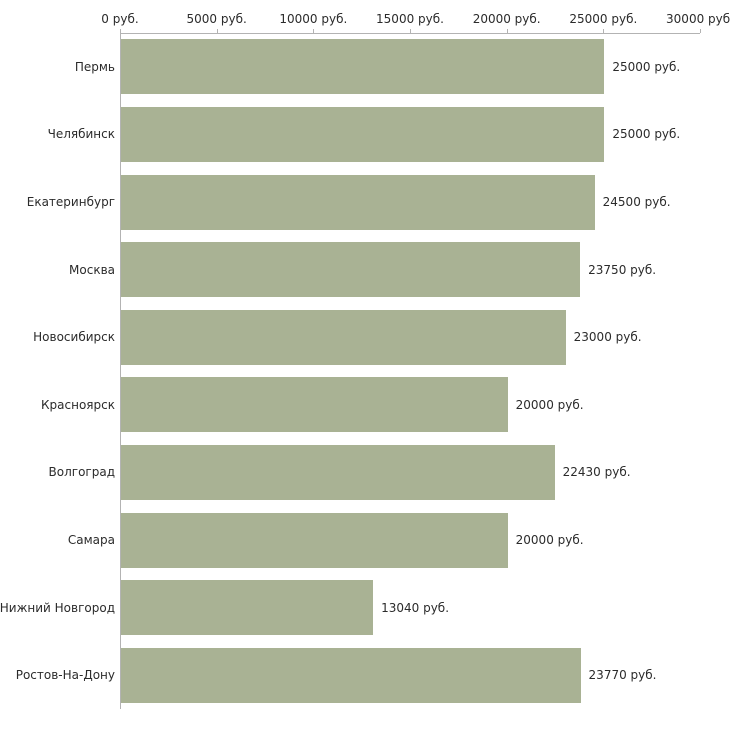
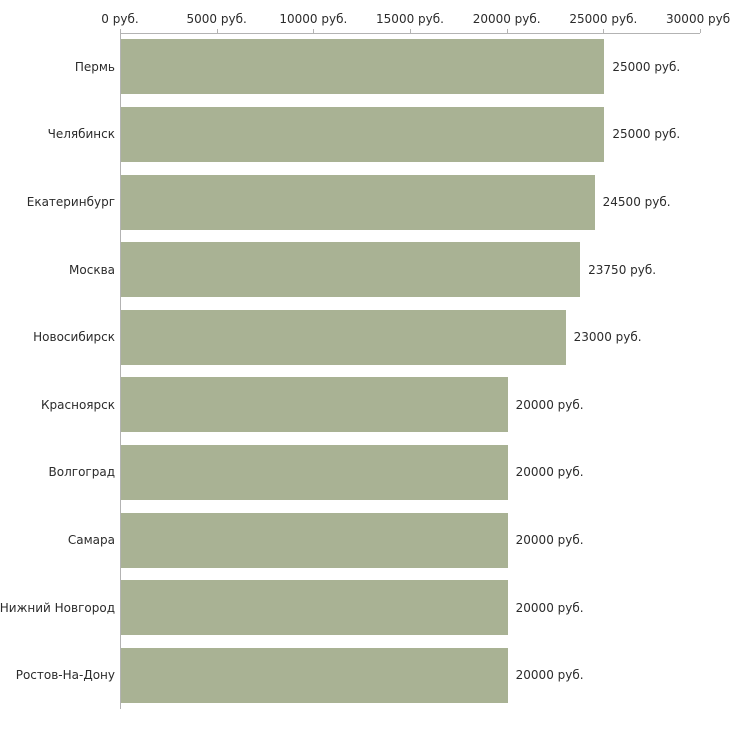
Волгоград: 22430 -> 20000
Нижний Новгород: 13040 -> 20000
Ростов-На-Дону: 23770 -> 20000
